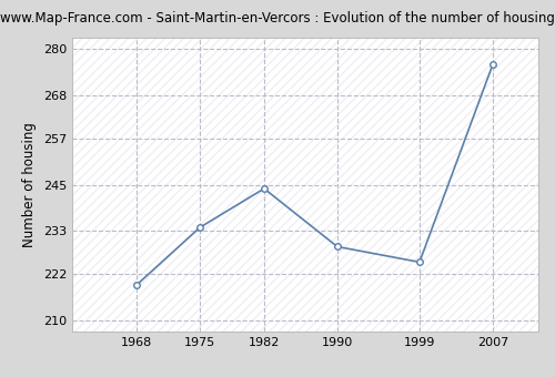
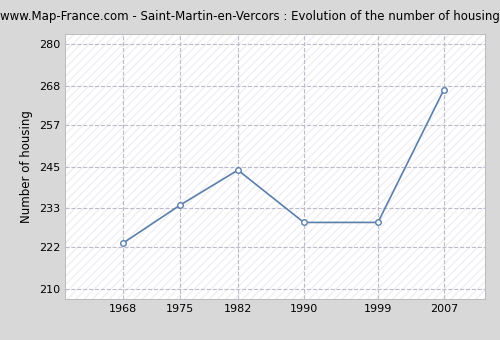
1968: 219 -> 223
1999: 225 -> 229
2007: 276 -> 267
